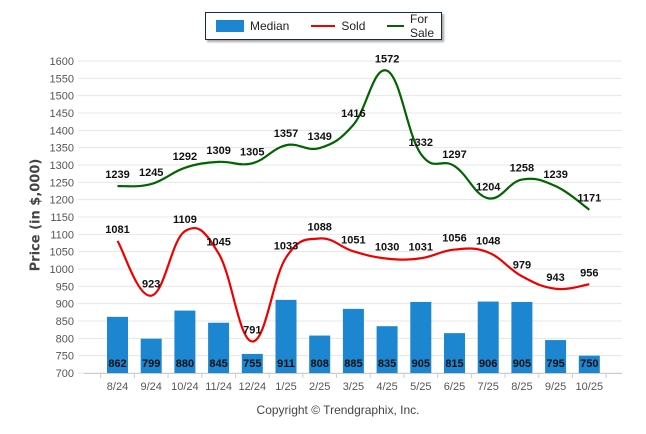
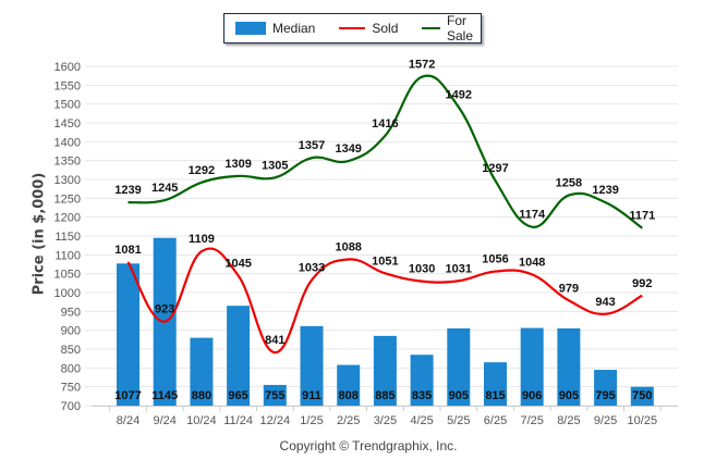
Median/8/24: 862 -> 1077
Median/9/24: 799 -> 1145
Median/11/24: 845 -> 965
Sold/12/24: 791 -> 841
For Sale/5/25: 1332 -> 1492
For Sale/7/25: 1204 -> 1174
Sold/10/25: 956 -> 992
